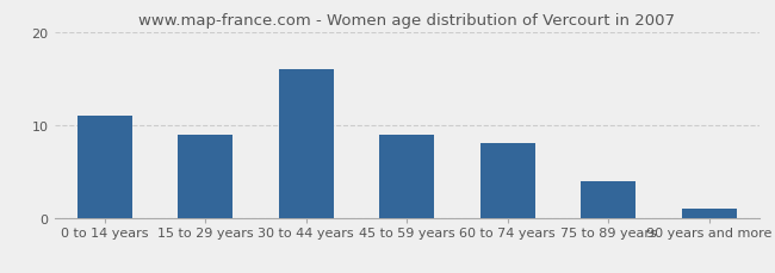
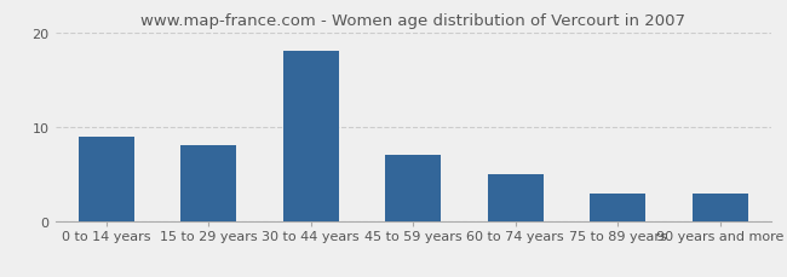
0 to 14 years: 11 -> 9
15 to 29 years: 9 -> 8
30 to 44 years: 16 -> 18
45 to 59 years: 9 -> 7
60 to 74 years: 8 -> 5
75 to 89 years: 4 -> 3
90 years and more: 1 -> 3
